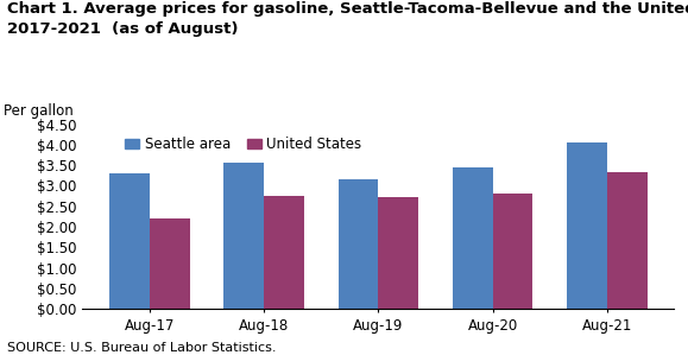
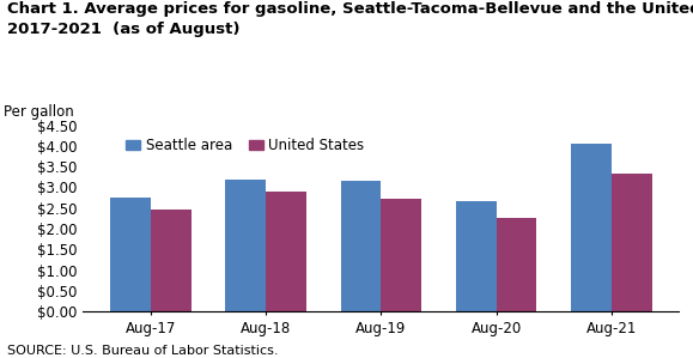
Seattle area/Aug-17: $3.30 -> $2.75
United States/Aug-17: $2.20 -> $2.46
Seattle area/Aug-18: $3.55 -> $3.20
United States/Aug-18: $2.75 -> $2.90
Seattle area/Aug-20: $3.45 -> $2.67
United States/Aug-20: $2.80 -> $2.25
